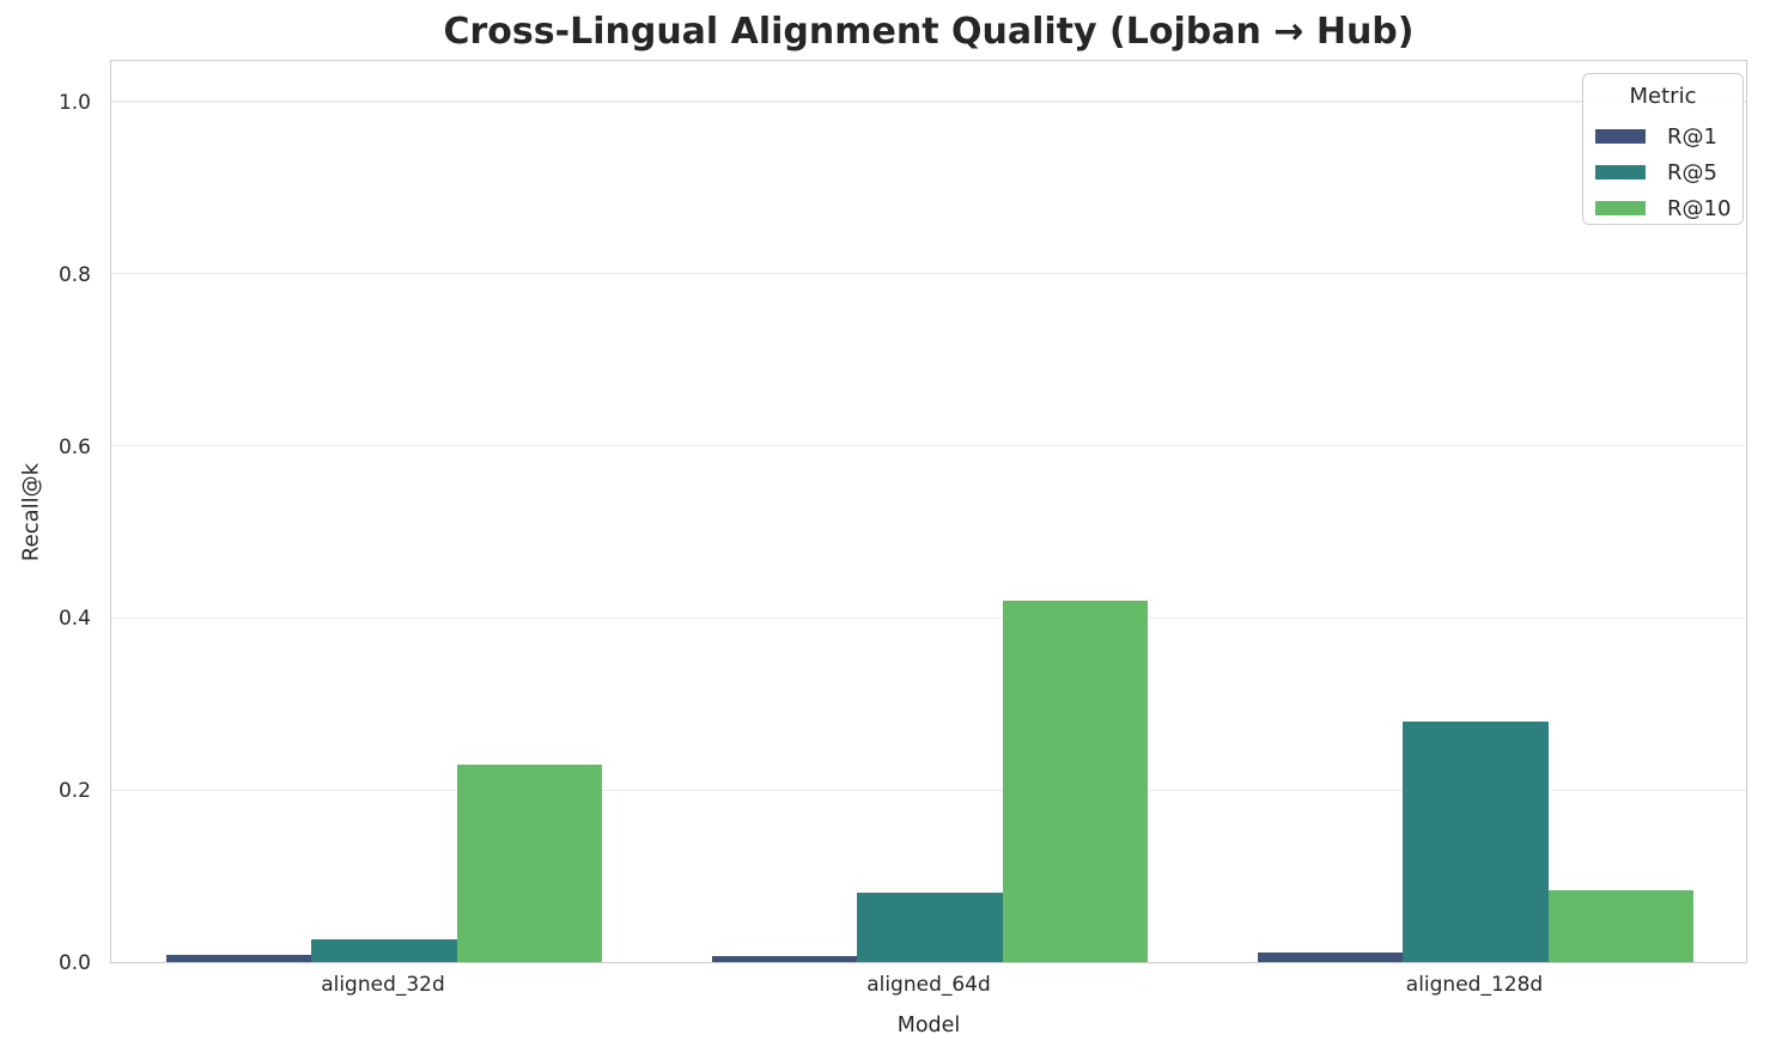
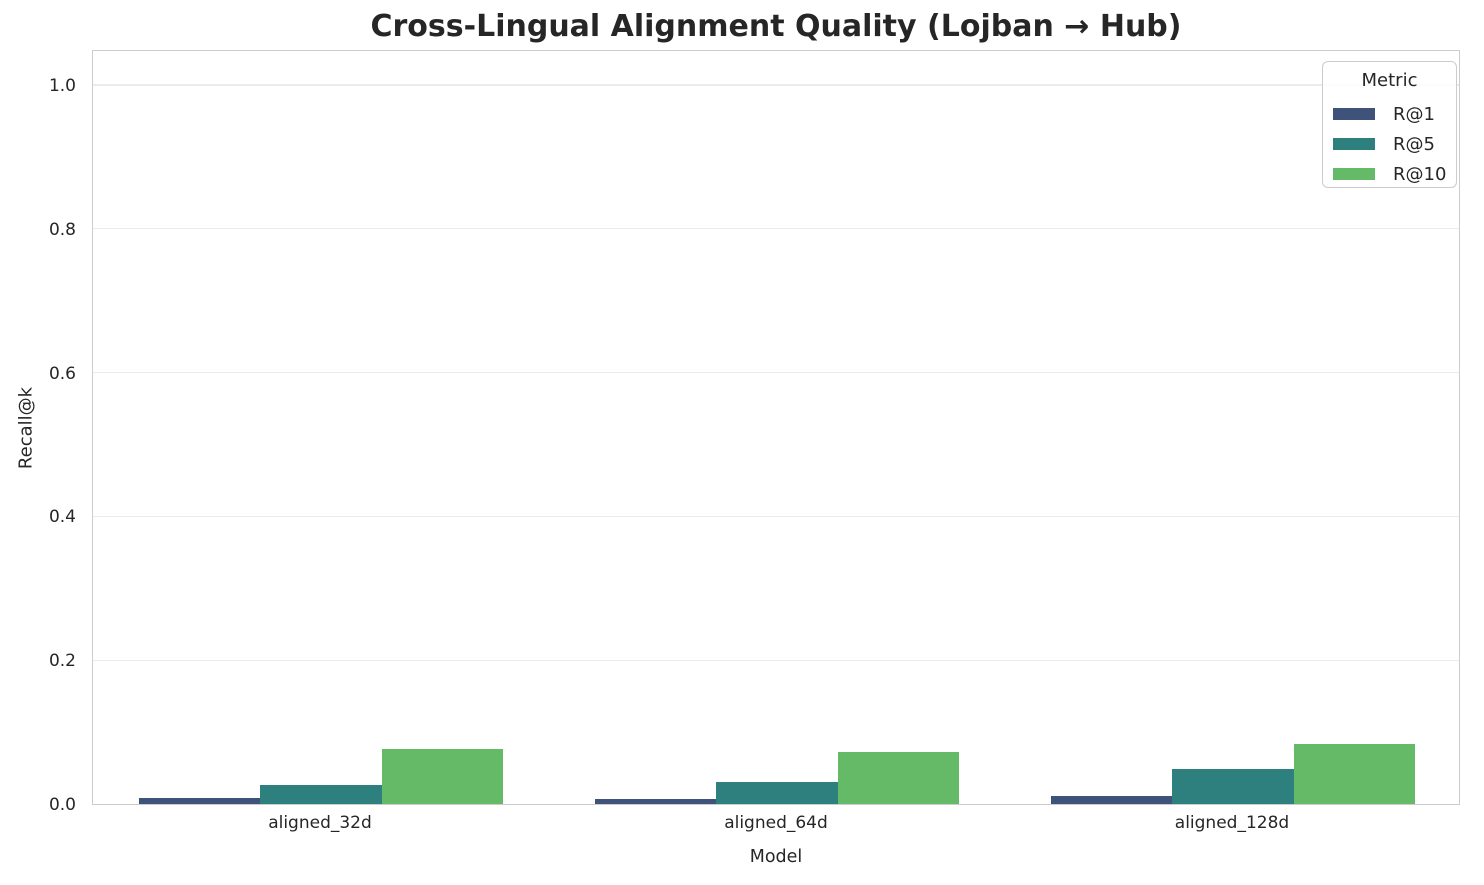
R@10/aligned_32d: 0.23 -> 0.08
R@5/aligned_64d: 0.08 -> 0.03
R@10/aligned_64d: 0.42 -> 0.07
R@5/aligned_128d: 0.28 -> 0.05
